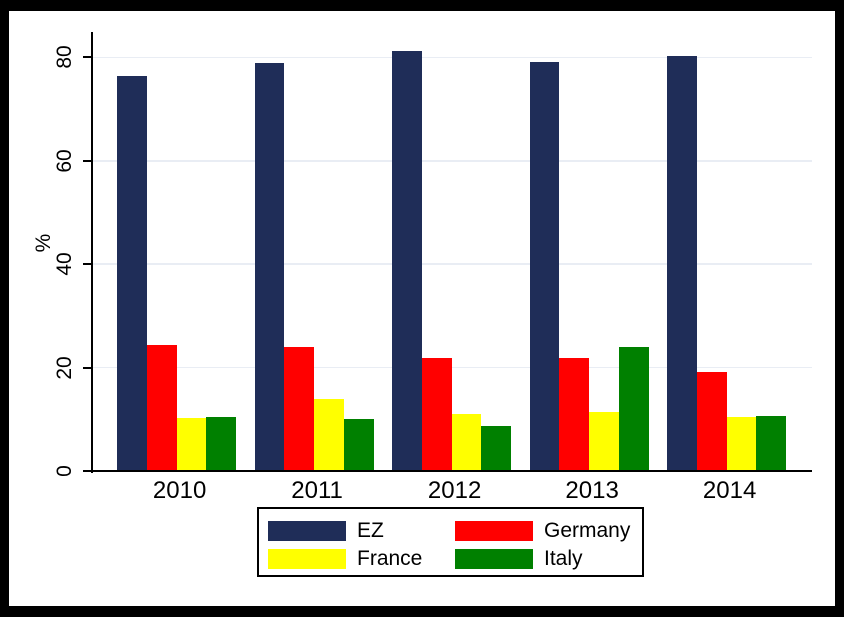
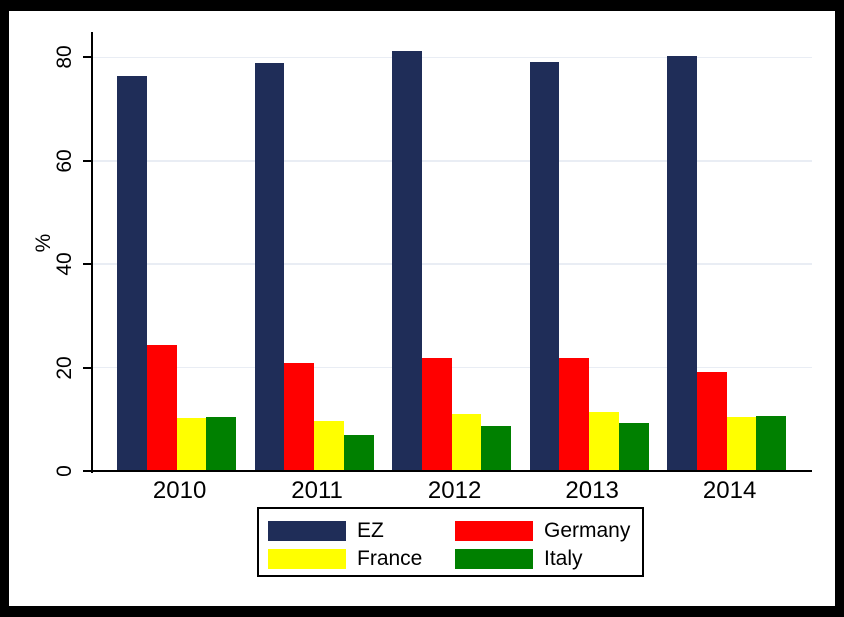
Germany/2011: 24 -> 21
France/2011: 14 -> 10
Italy/2011: 10 -> 7
Italy/2013: 24 -> 9
